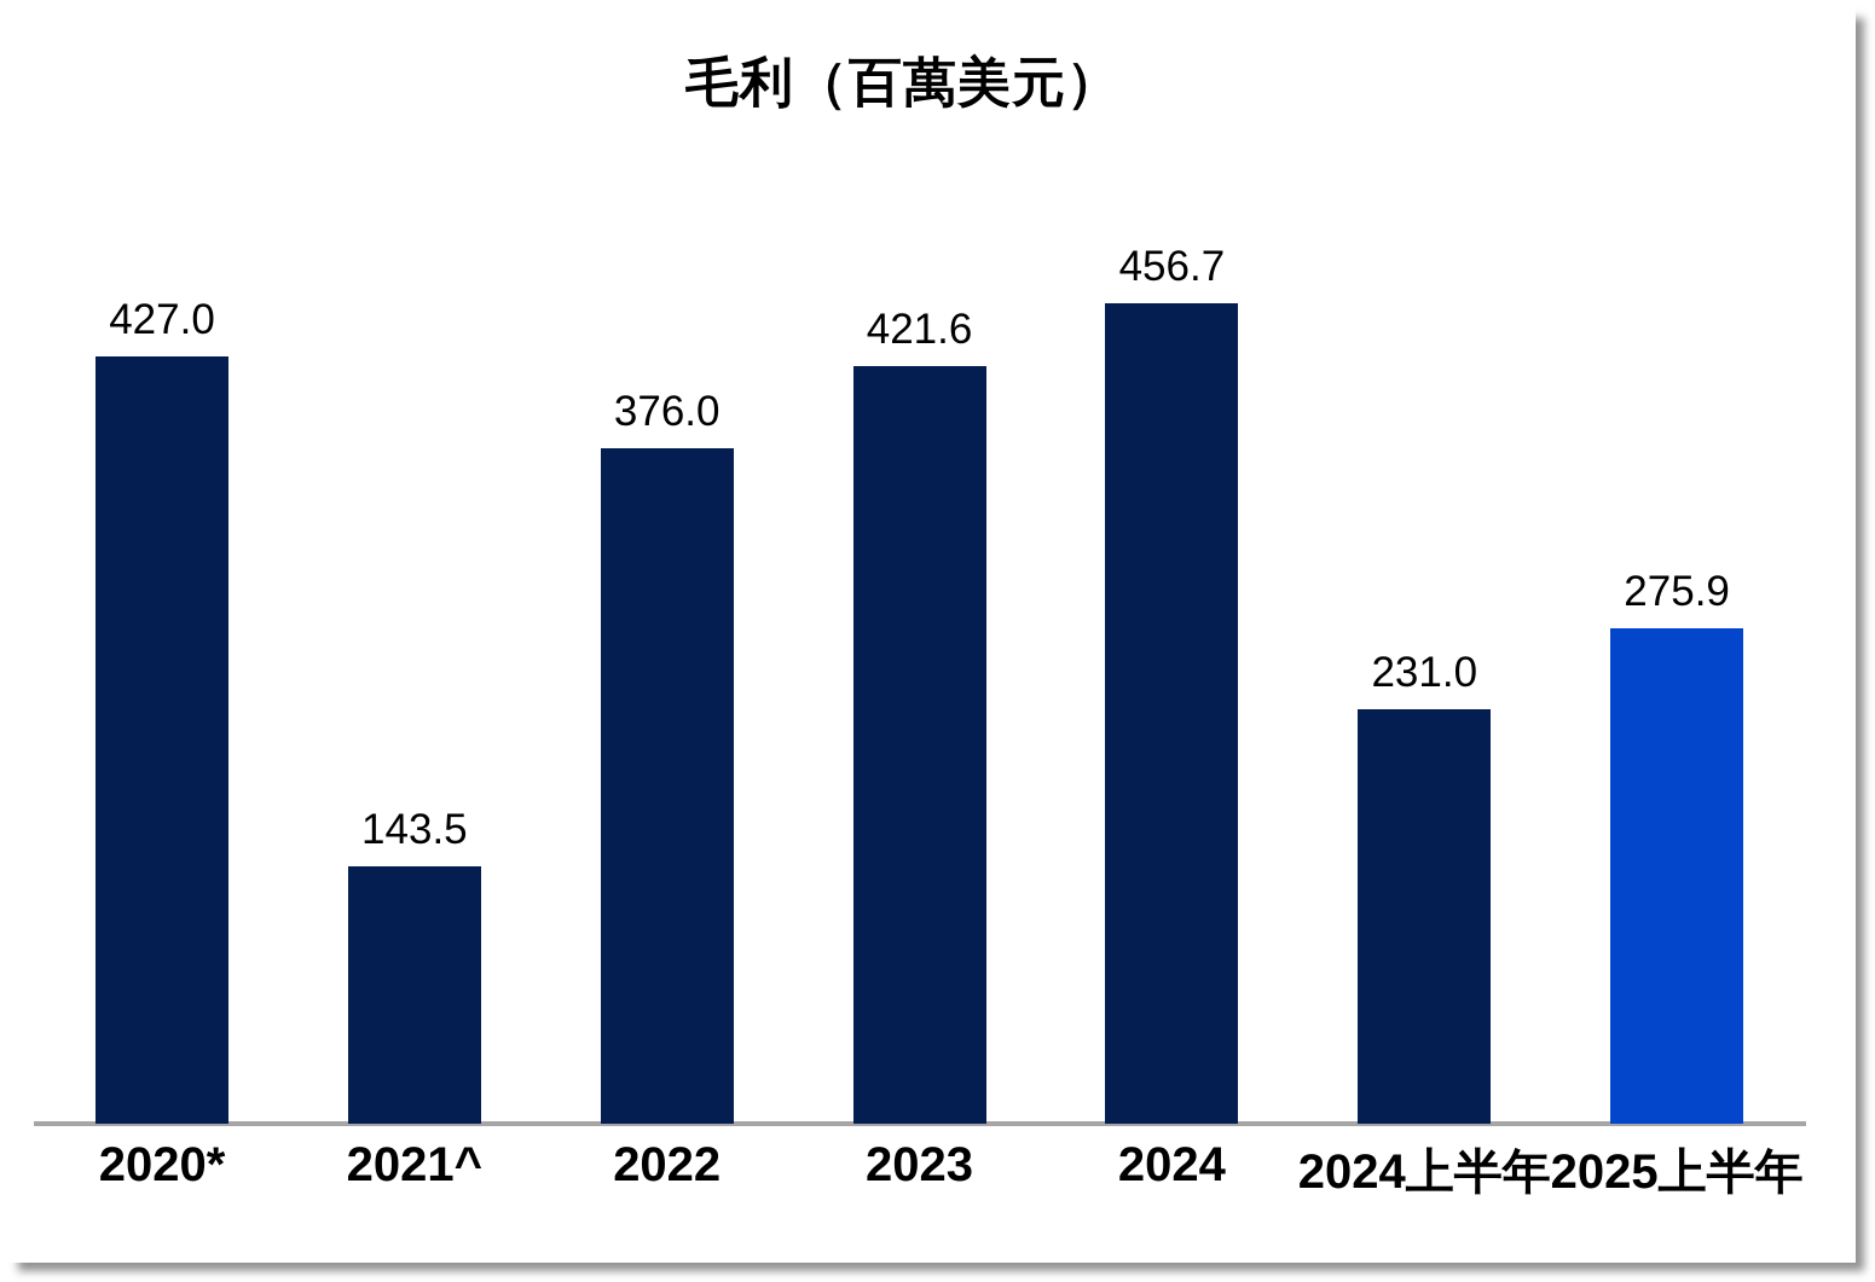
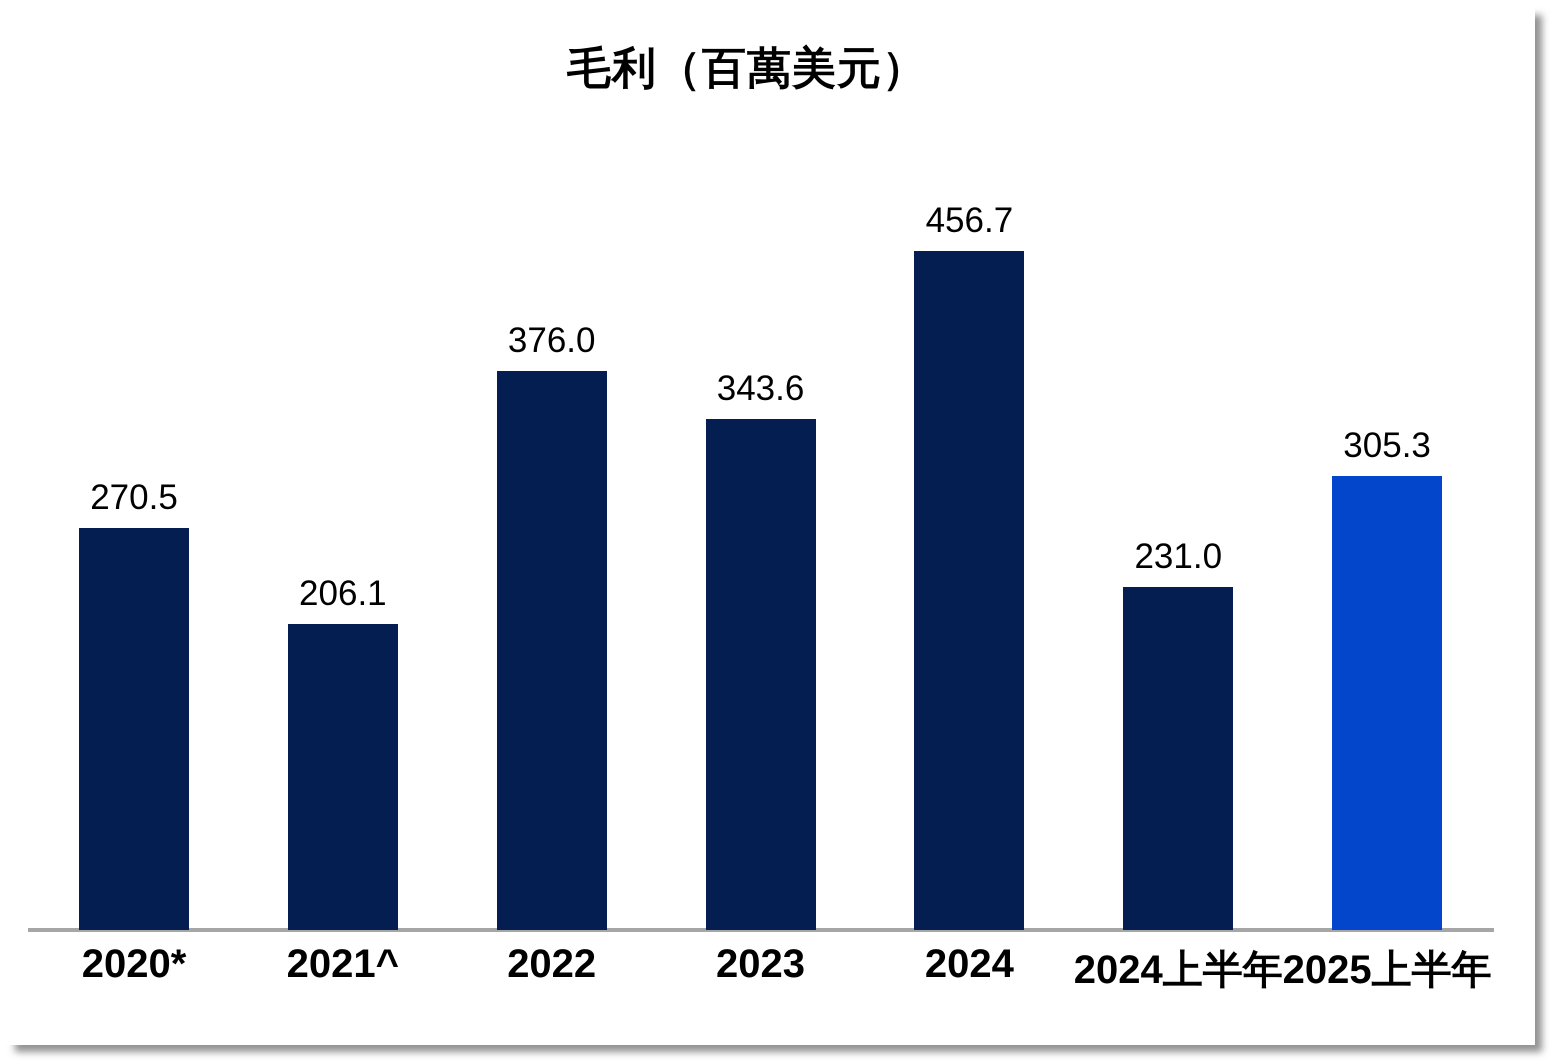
2020*: 427.0 -> 270.5
2021^: 143.5 -> 206.1
2023: 421.6 -> 343.6
2025上半年: 275.9 -> 305.3
